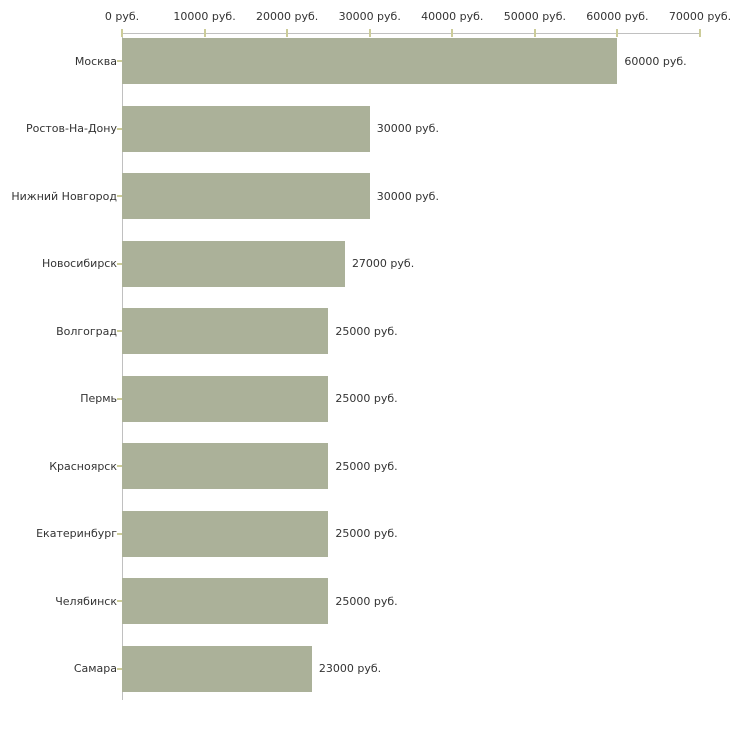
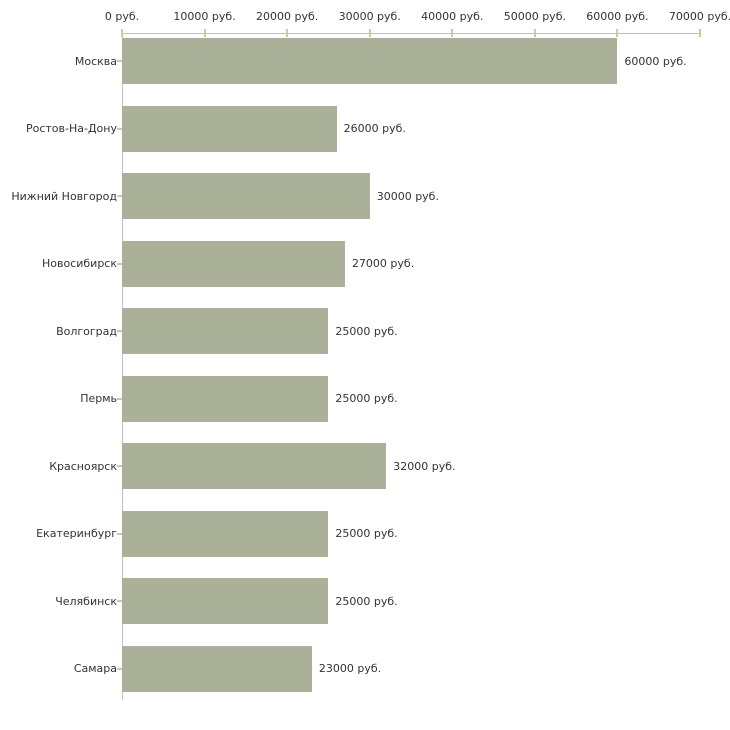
Ростов-На-Дону: 30000 -> 26000
Красноярск: 25000 -> 32000
